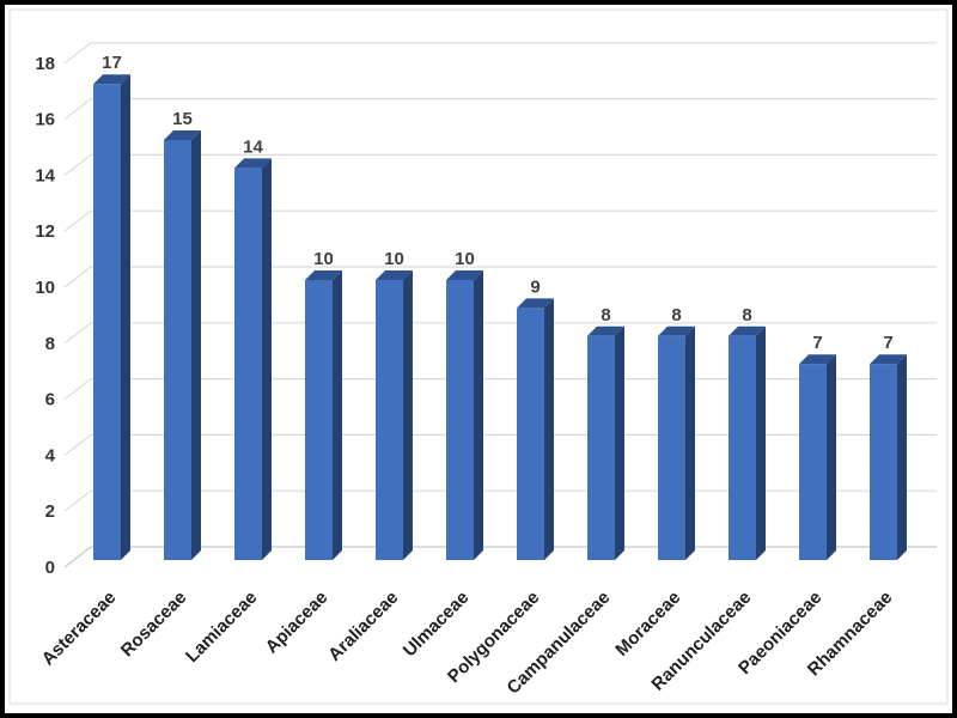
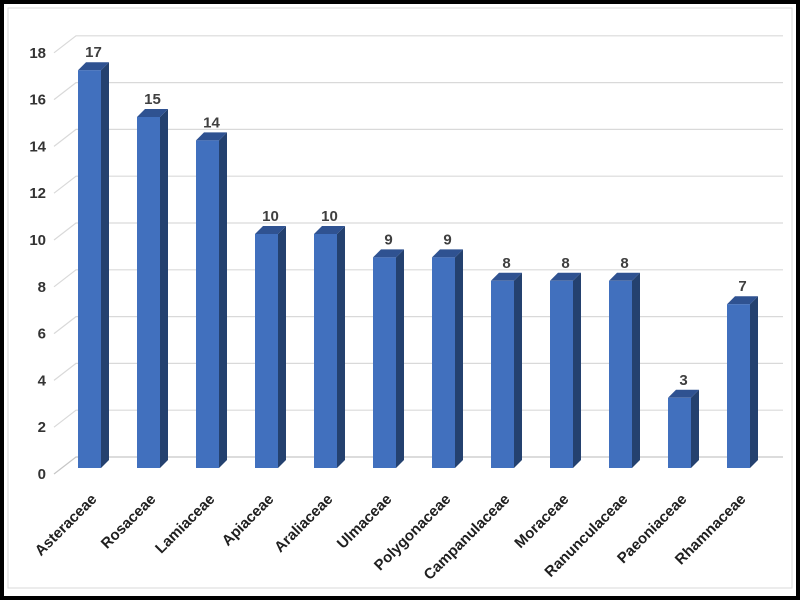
Ulmaceae: 10 -> 9
Paeoniaceae: 7 -> 3
